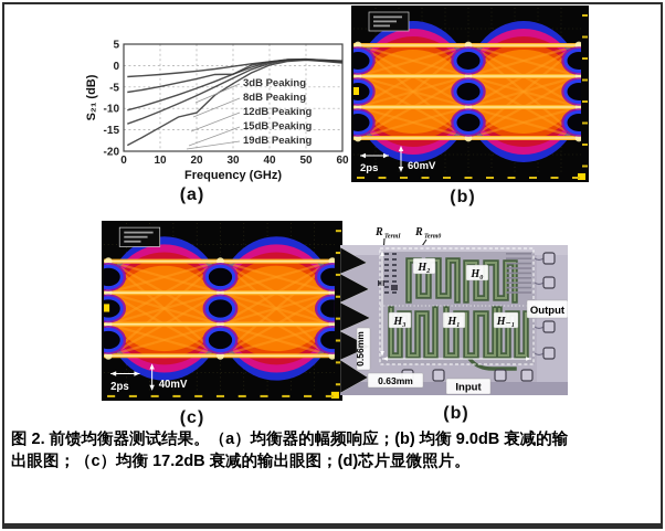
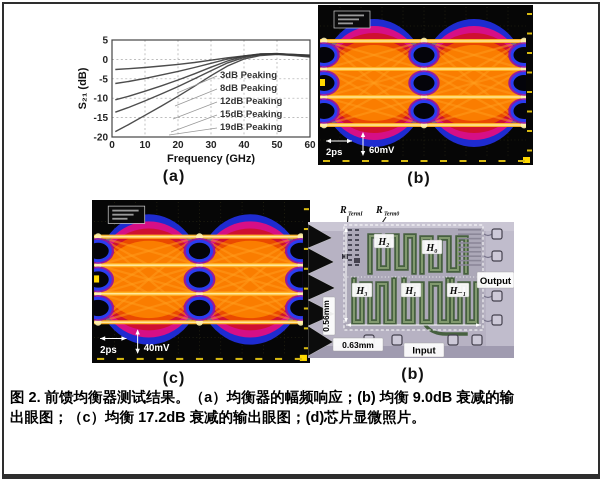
19dB Peaking/20: -11 -> -10
8dB Peaking/30: -2 -> -1
